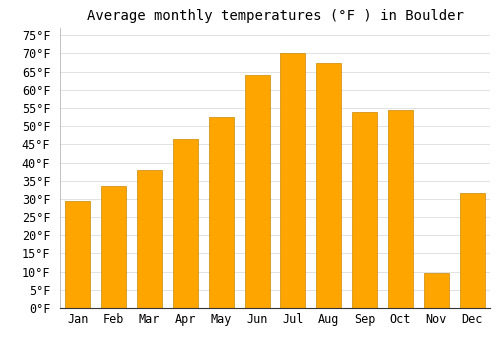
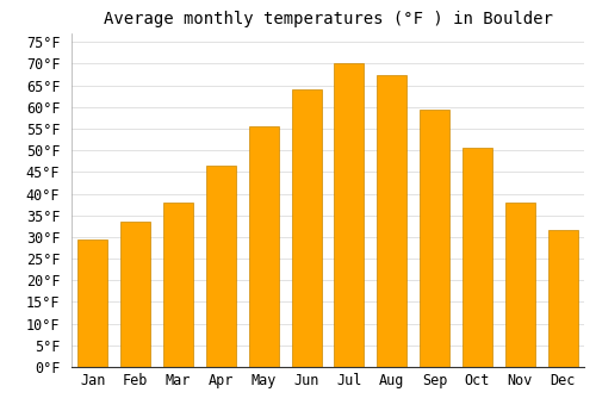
May: 52.5°F -> 55.5°F
Sep: 54.0°F -> 59.5°F
Oct: 54.5°F -> 50.5°F
Nov: 9.5°F -> 38.0°F
